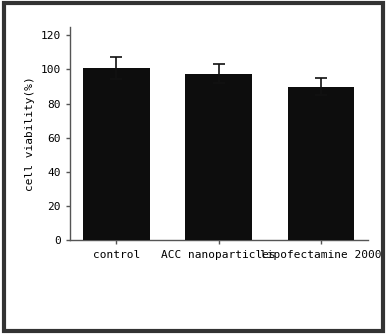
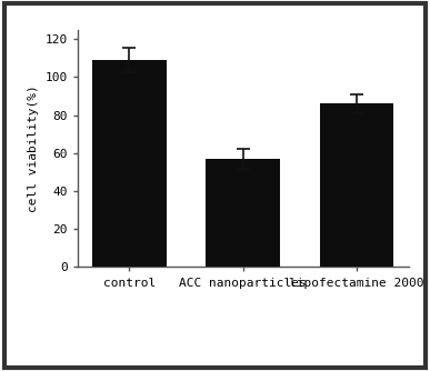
control: 101 -> 109
ACC nanoparticles: 98 -> 57
lipofectamine 2000: 90 -> 86
